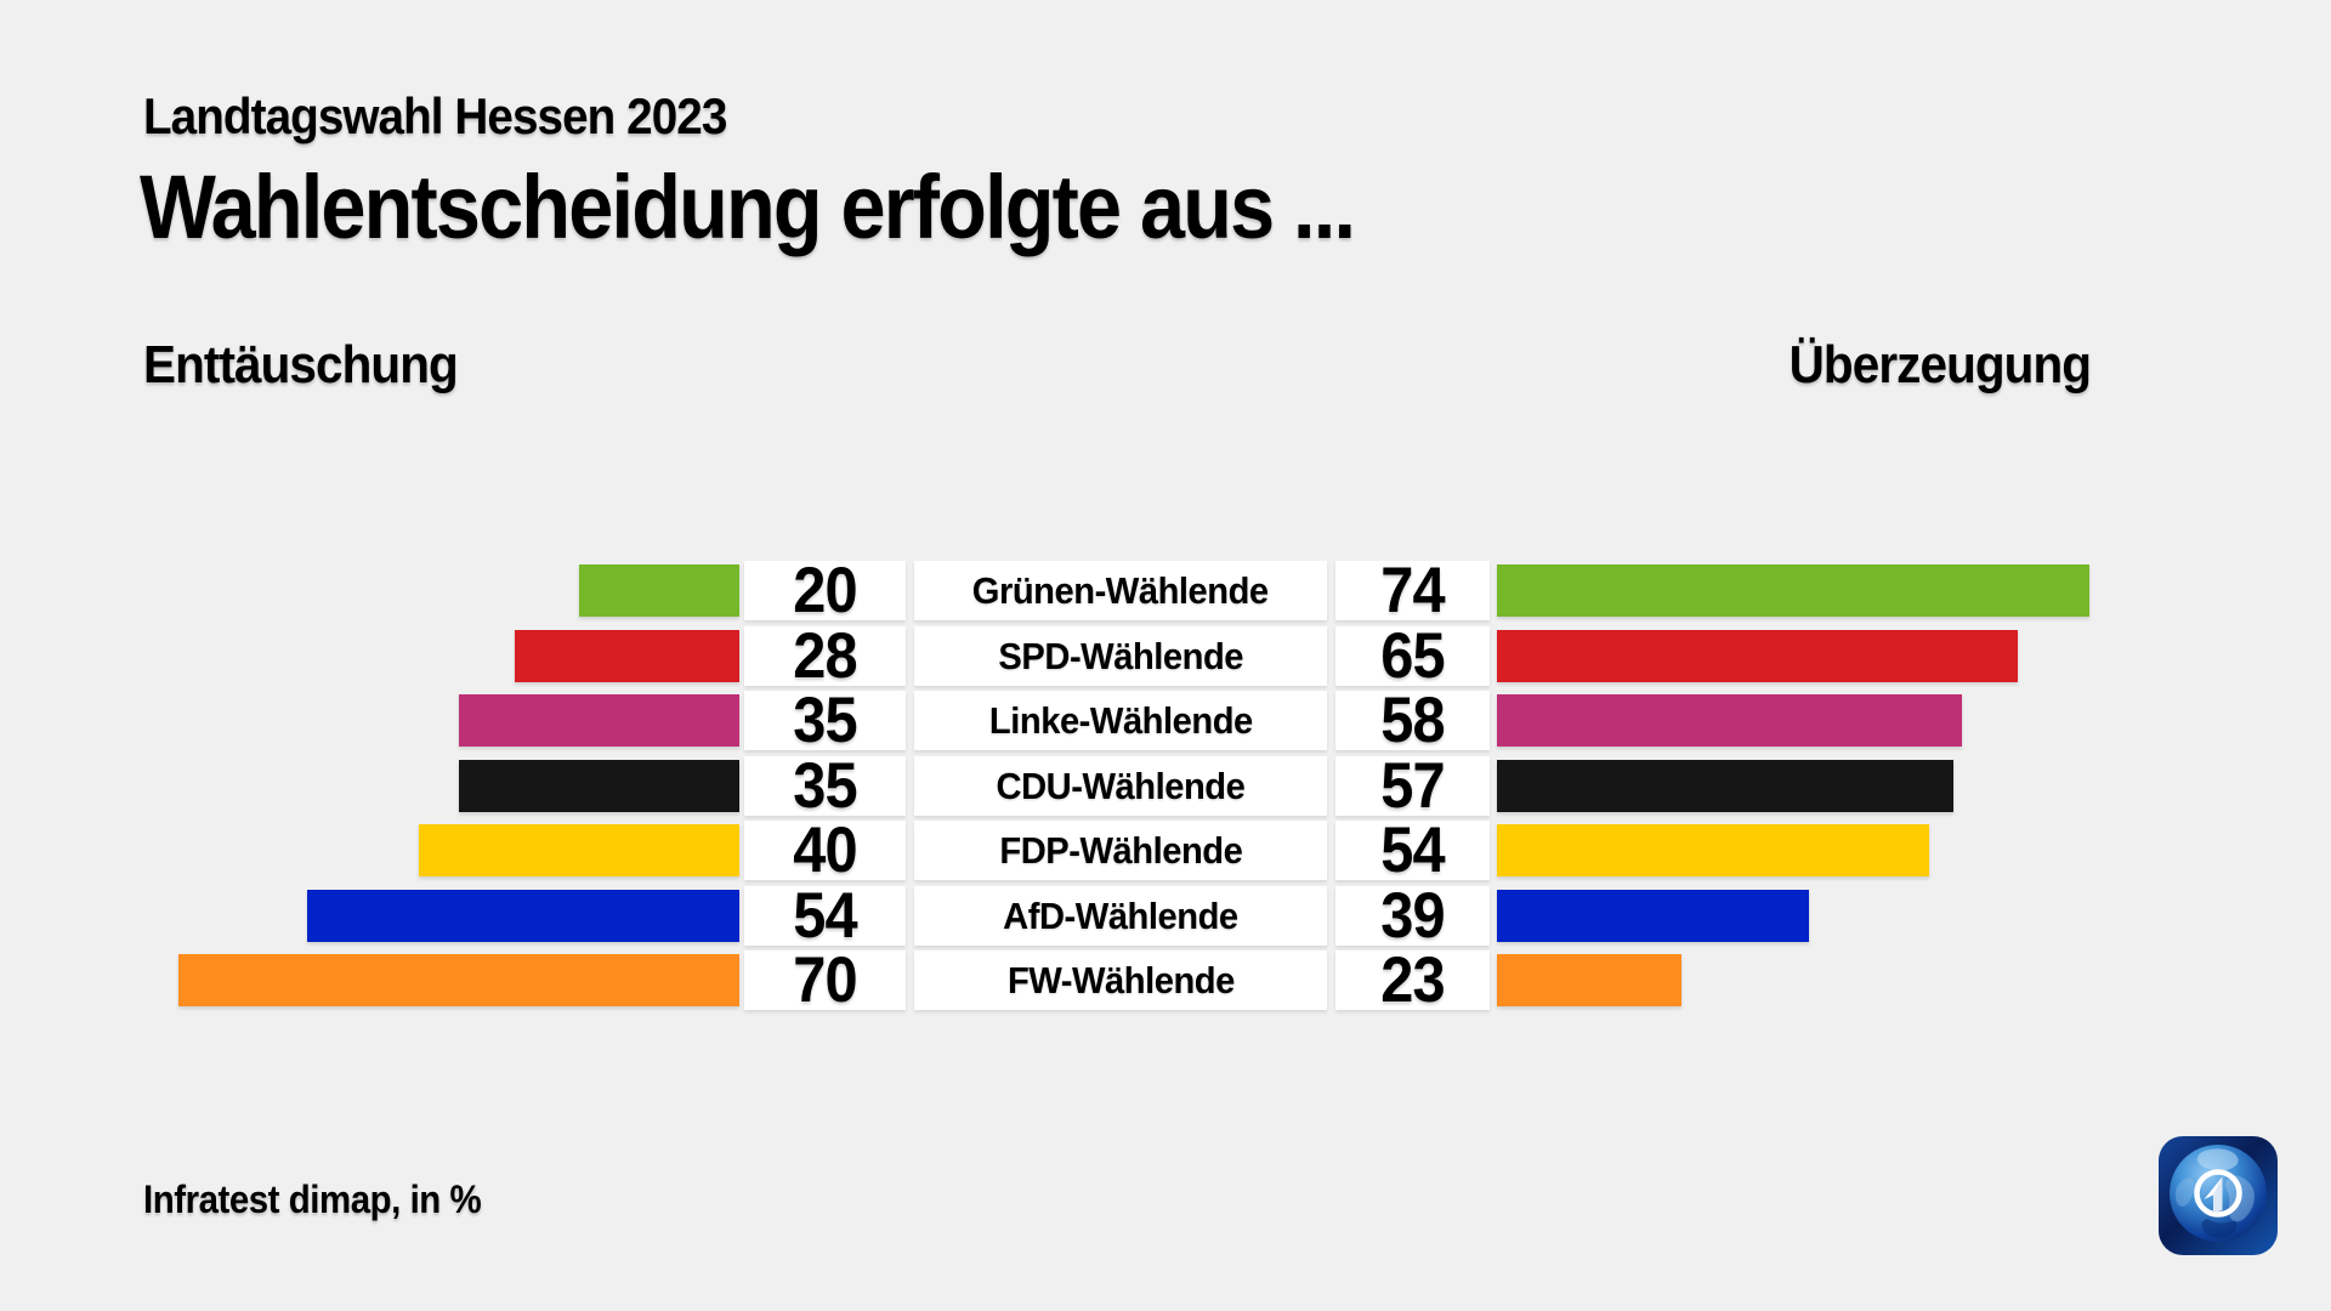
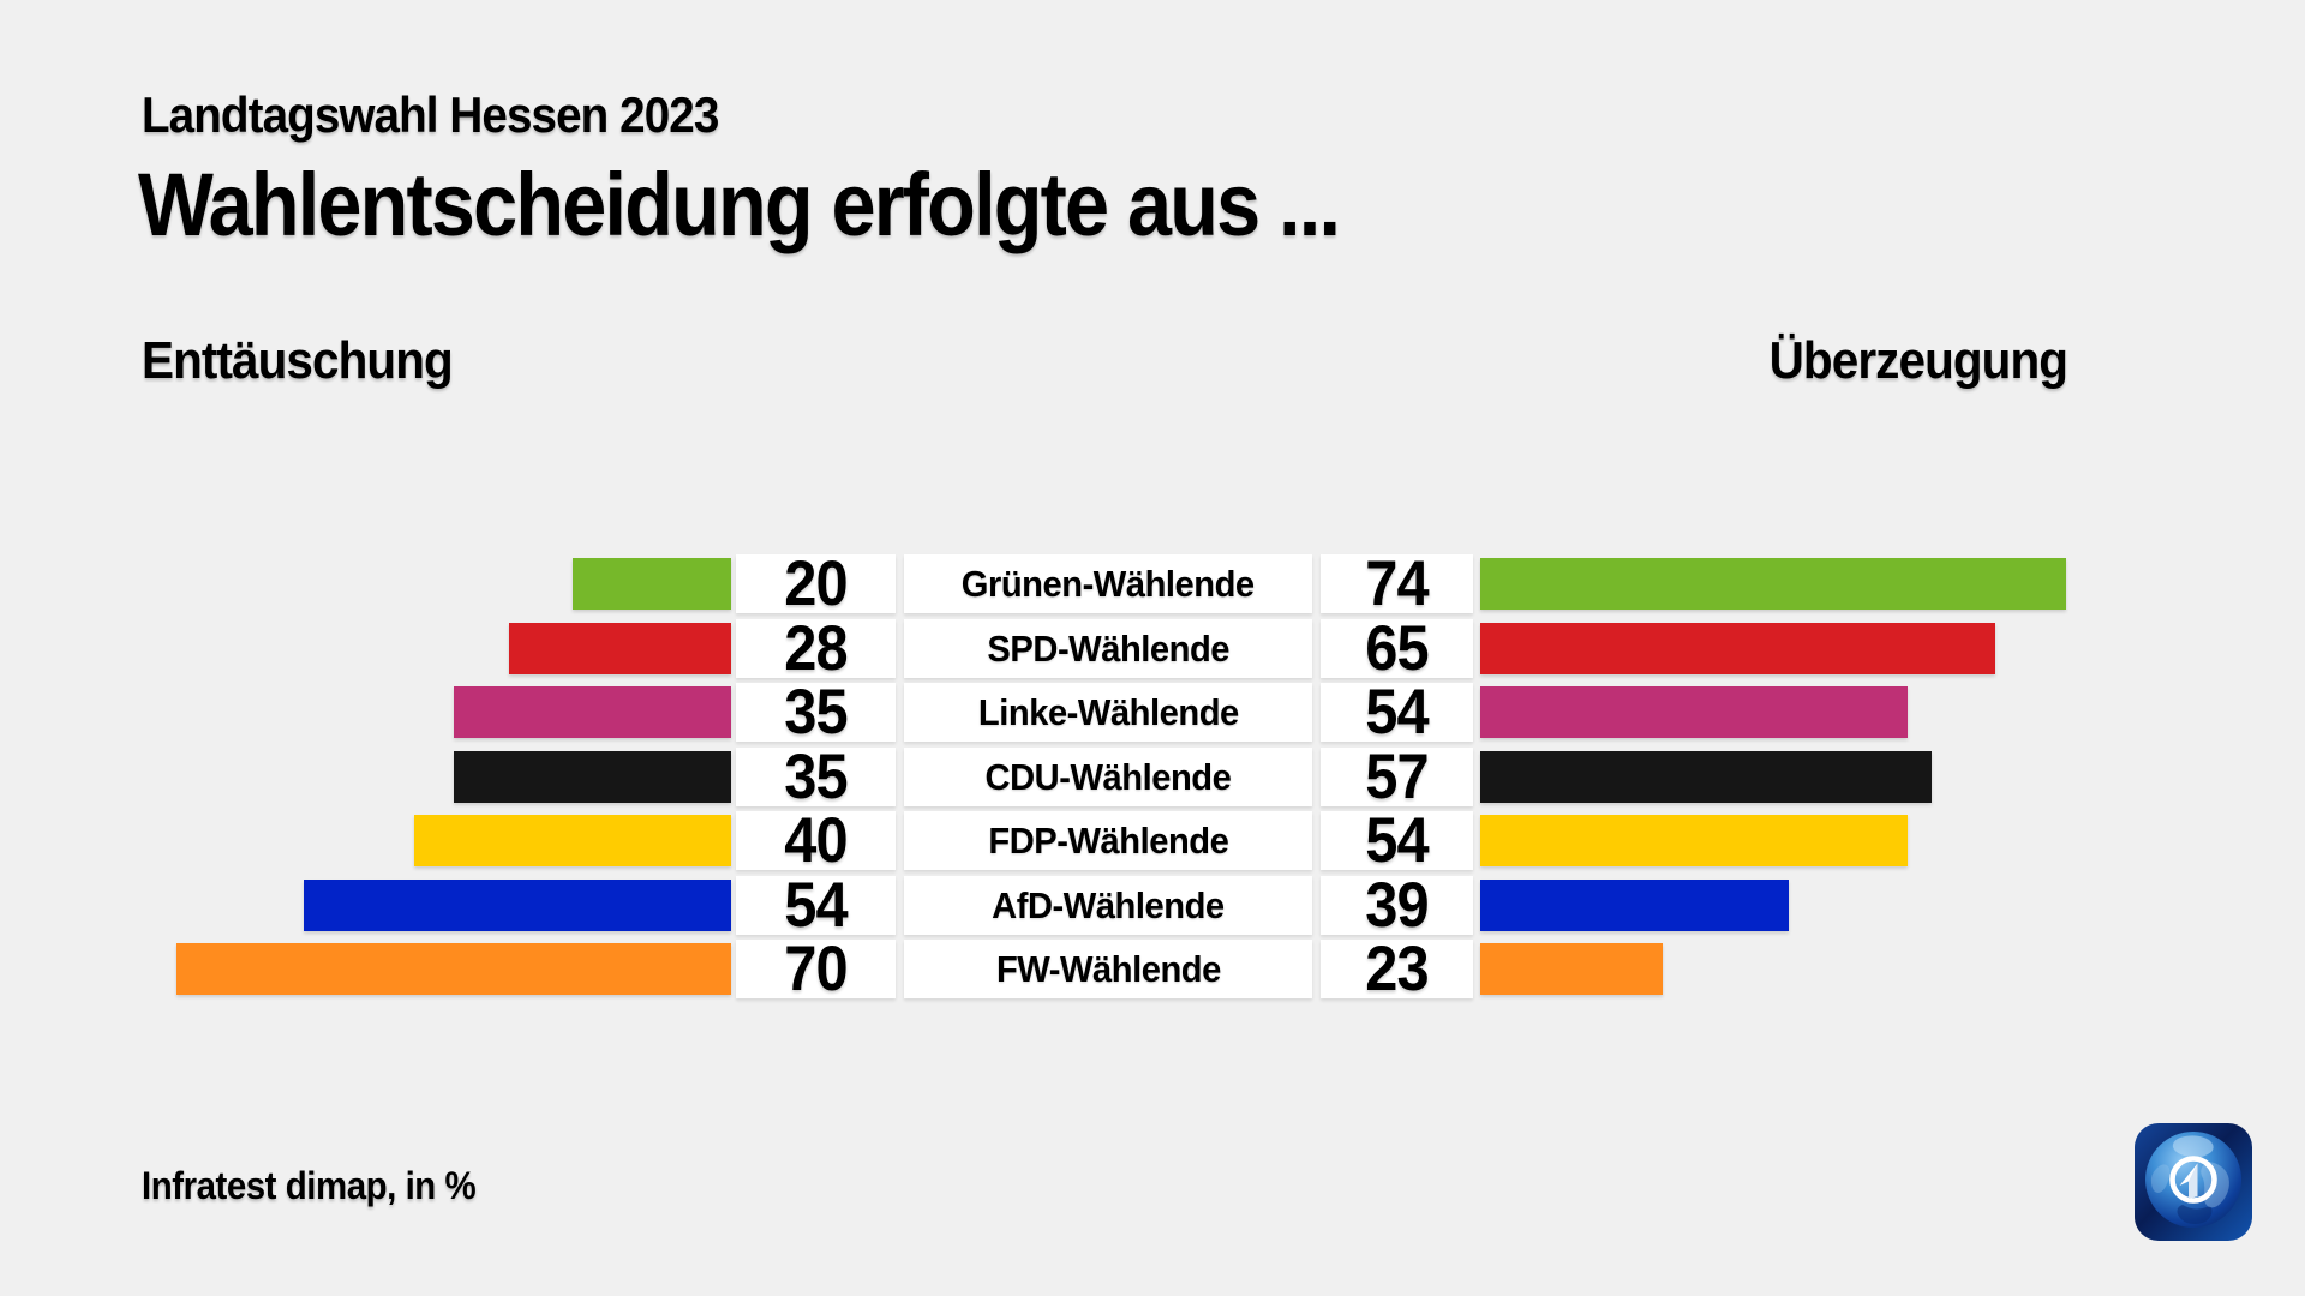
Überzeugung/Linke-Wählende: 58 -> 54
